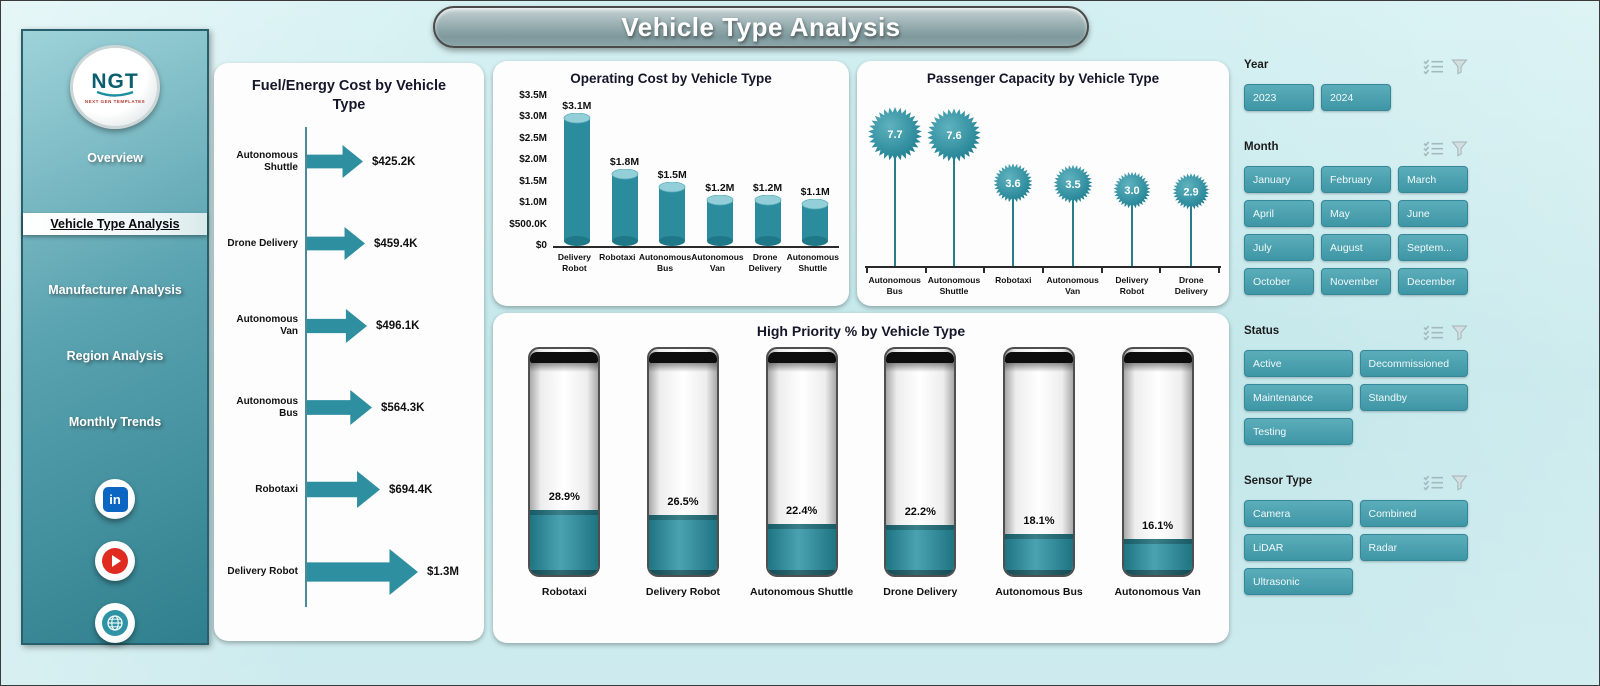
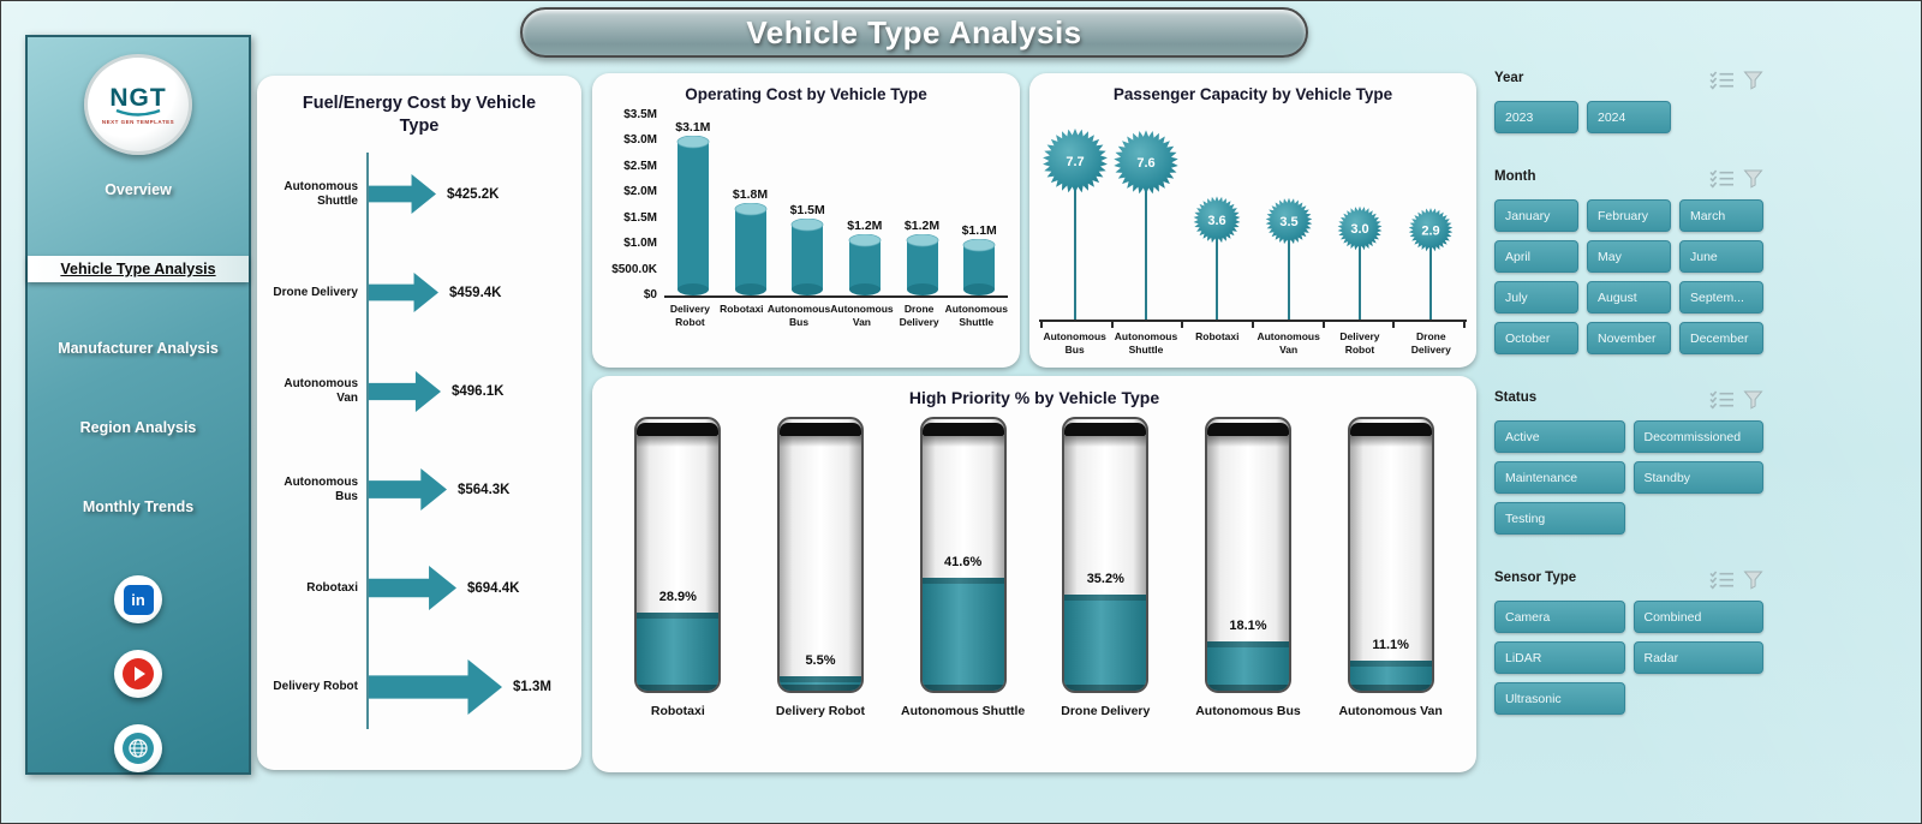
High Priority % by Vehicle Type/Delivery Robot: 26.5% -> 5.5%
High Priority % by Vehicle Type/Autonomous Shuttle: 22.4% -> 41.6%
High Priority % by Vehicle Type/Drone Delivery: 22.2% -> 35.2%
High Priority % by Vehicle Type/Autonomous Van: 16.1% -> 11.1%
